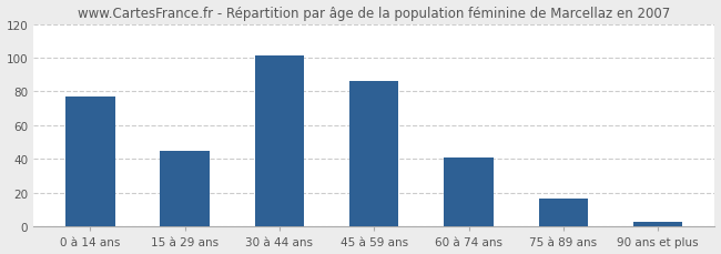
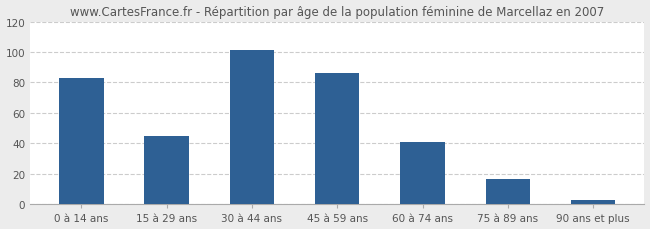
0 à 14 ans: 77 -> 83
